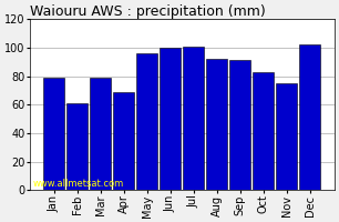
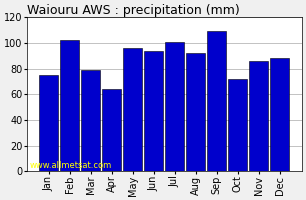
Jan: 79 -> 75
Feb: 61 -> 102
Apr: 69 -> 64
Jun: 100 -> 94
Sep: 91 -> 109
Oct: 83 -> 72
Nov: 75 -> 86
Dec: 102 -> 88
